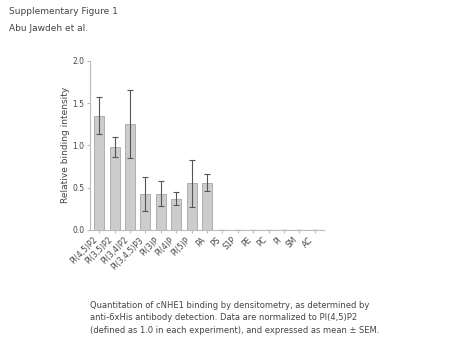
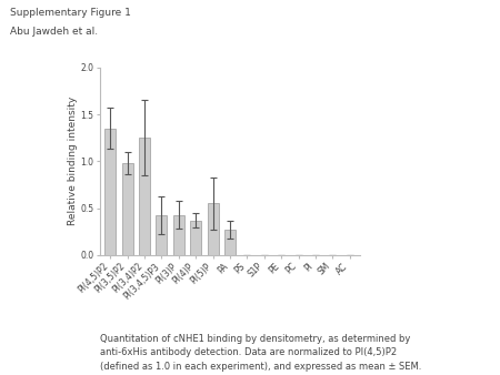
PA: 0.56 -> 0.27
